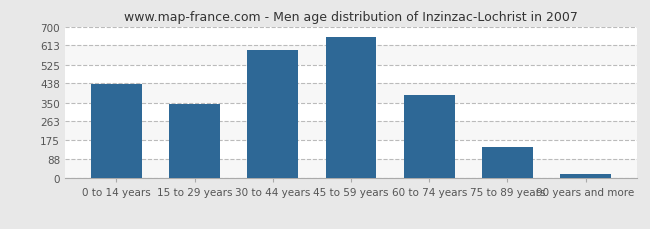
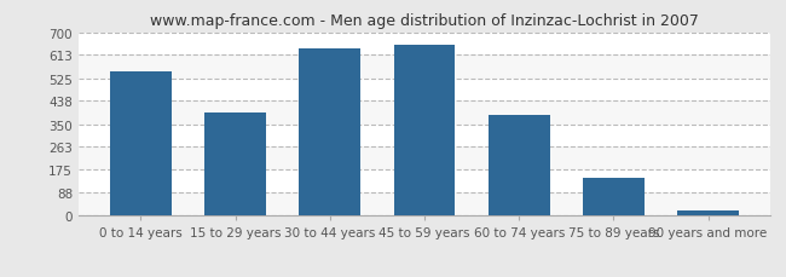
0 to 14 years: 435 -> 549
15 to 29 years: 345 -> 393
30 to 44 years: 590 -> 638
